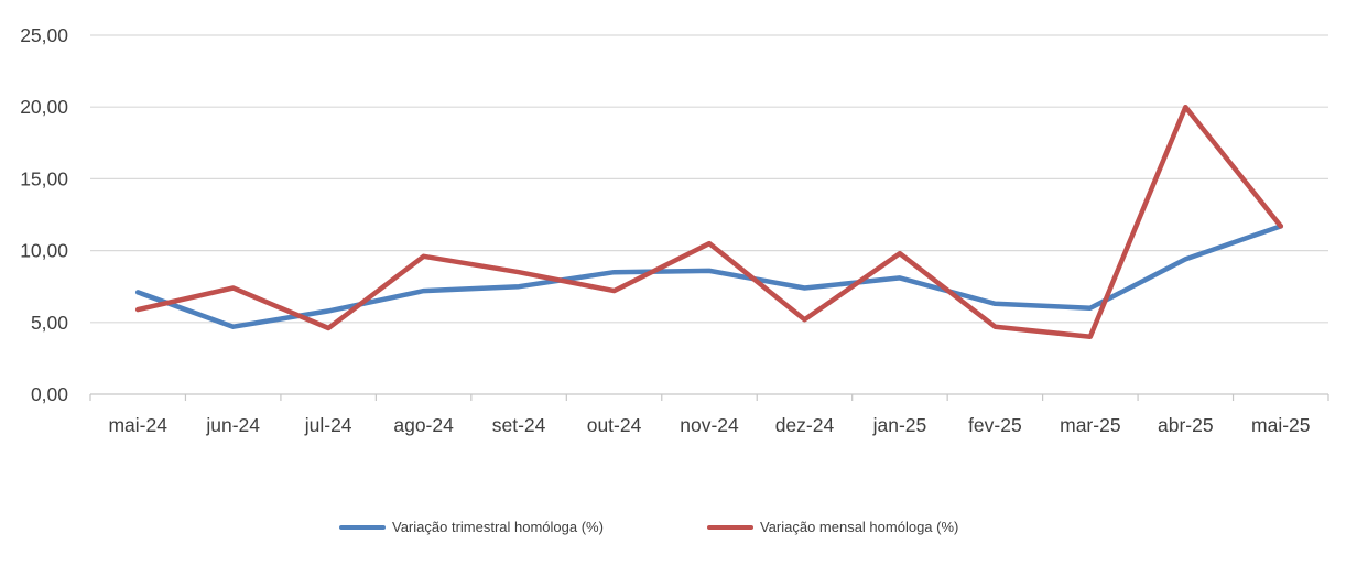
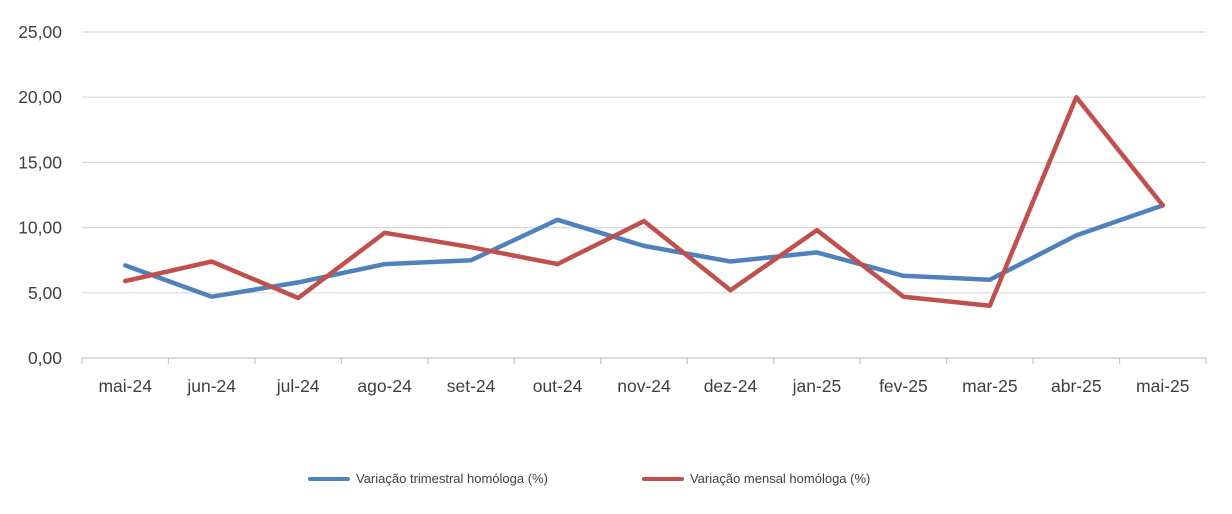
Variação trimestral homóloga (%)/out-24: 8,5 -> 10,6
